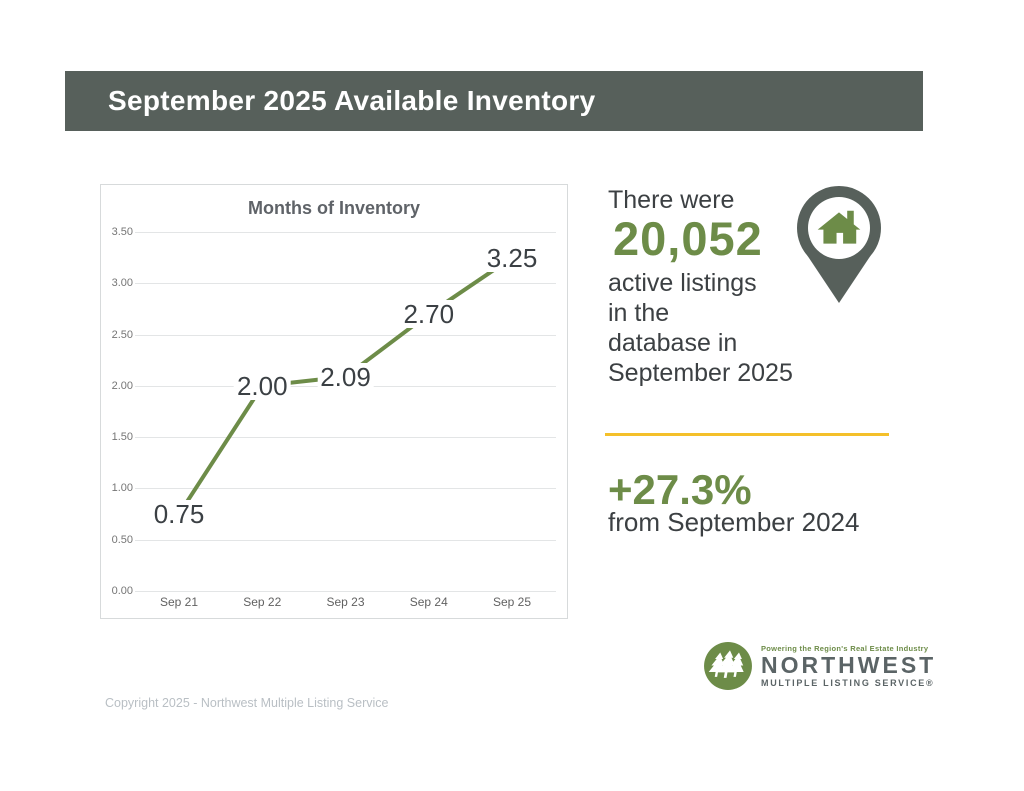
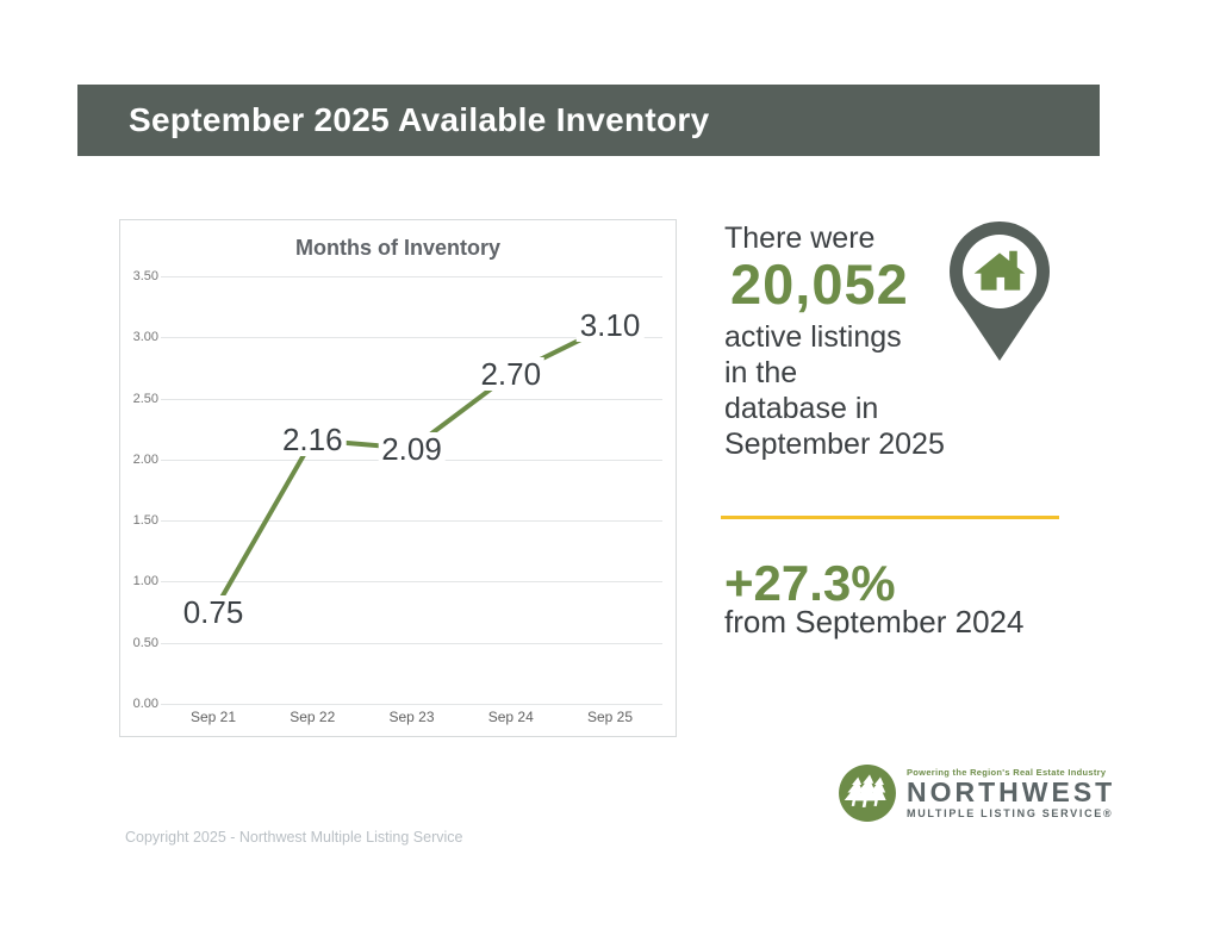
Sep 22: 2.00 -> 2.16
Sep 25: 3.25 -> 3.10
